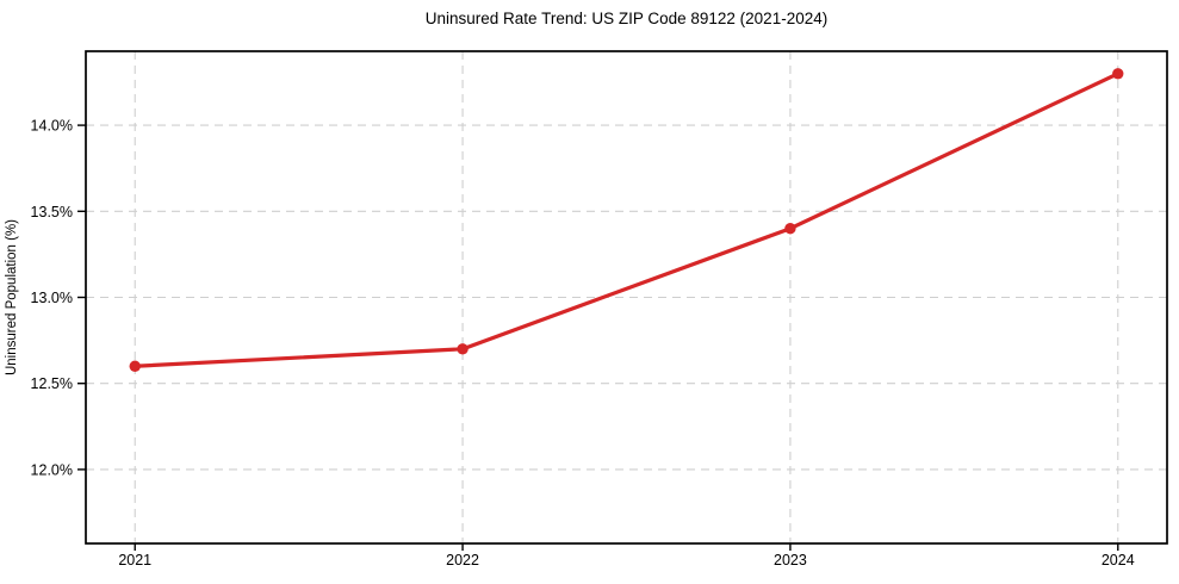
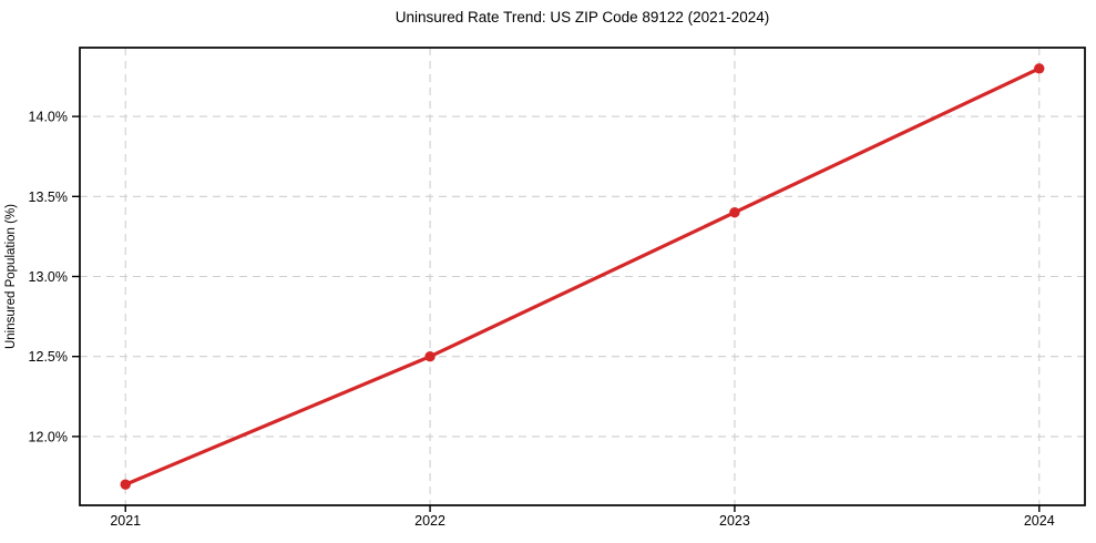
2021: 12.6% -> 11.7%
2022: 12.7% -> 12.5%
